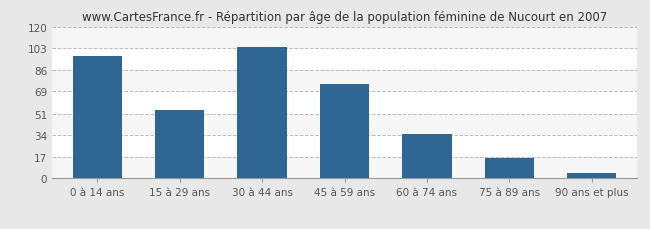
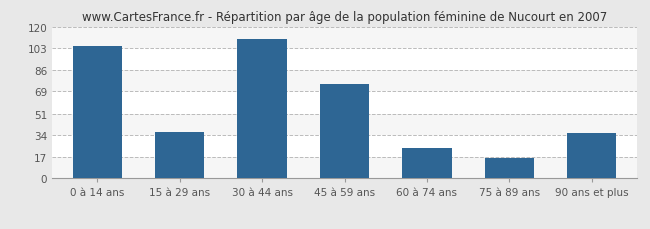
0 à 14 ans: 97 -> 105
15 à 29 ans: 54 -> 37
30 à 44 ans: 104 -> 110
60 à 74 ans: 35 -> 24
90 ans et plus: 4 -> 36
